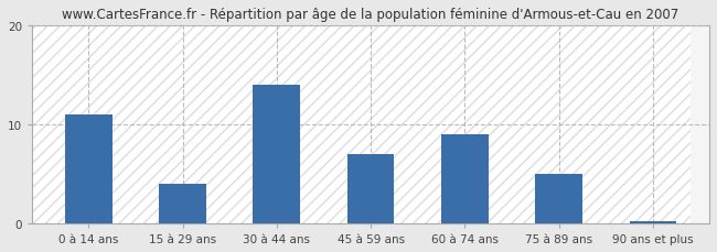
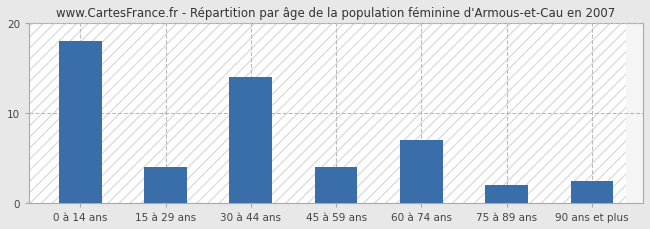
0 à 14 ans: 11.0 -> 18.0
45 à 59 ans: 7.0 -> 4.0
60 à 74 ans: 9.0 -> 7.0
75 à 89 ans: 5.0 -> 2.0
90 ans et plus: 0.2 -> 2.4
